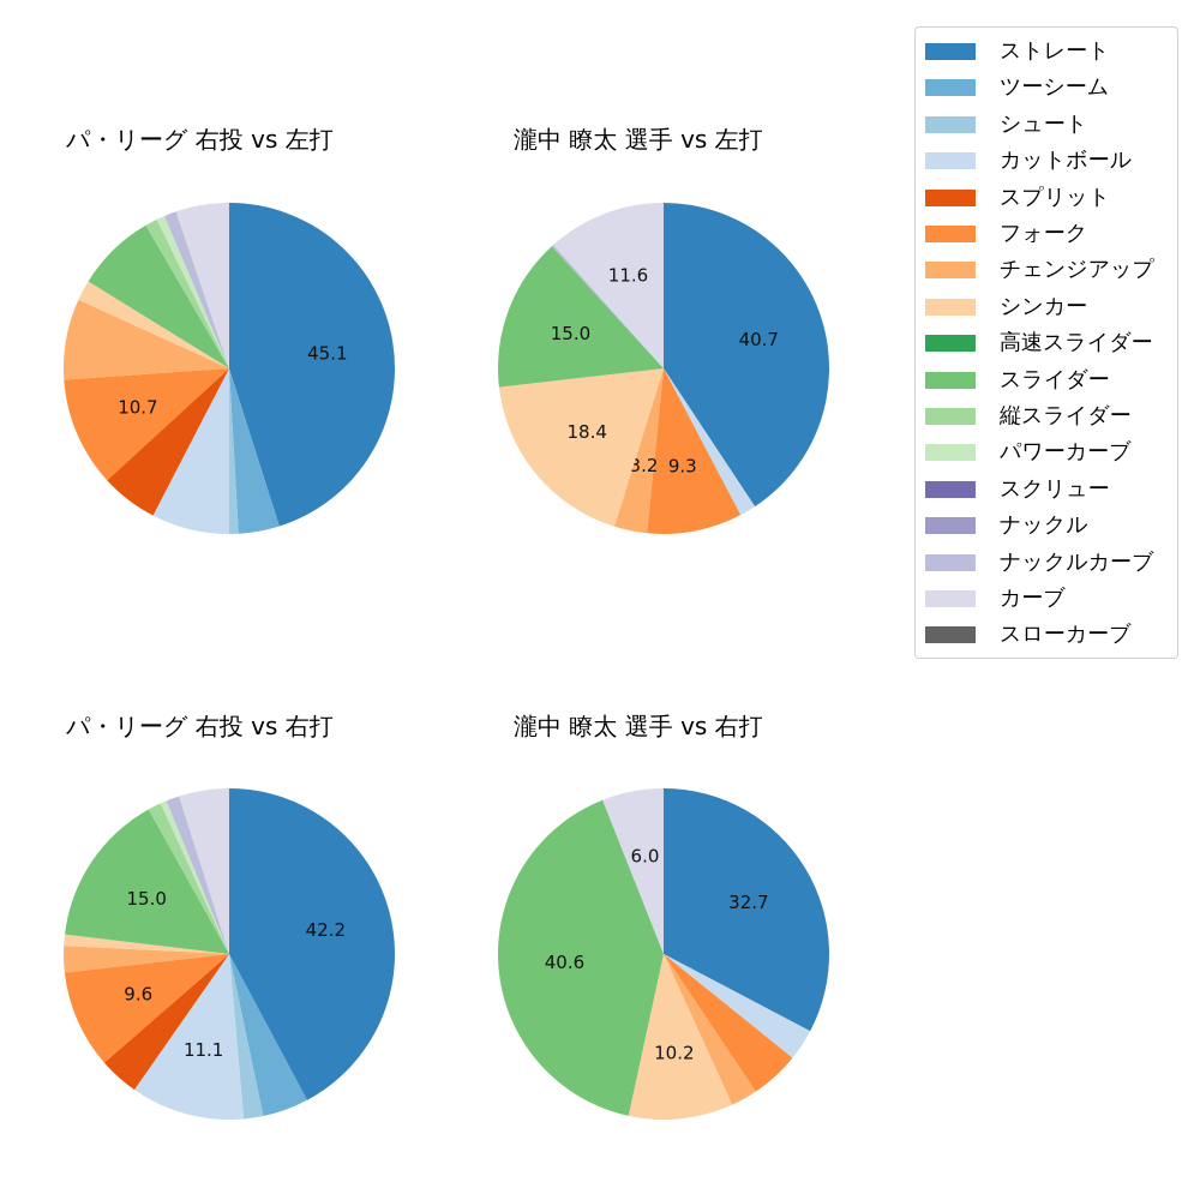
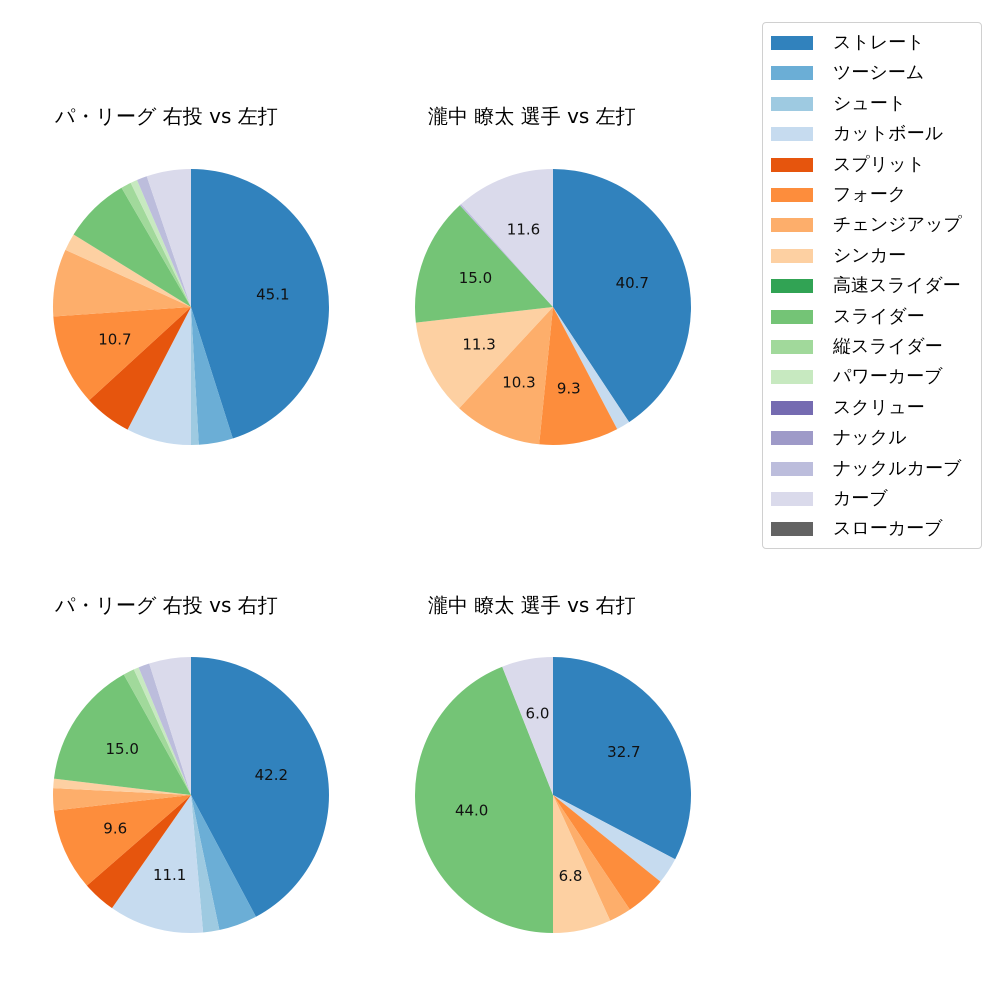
瀧中 瞭太 選手 vs 左打/チェンジアップ: 3.2 -> 10.3
瀧中 瞭太 選手 vs 左打/シンカー: 18.4 -> 11.3
瀧中 瞭太 選手 vs 右打/シンカー: 10.2 -> 6.8
瀧中 瞭太 選手 vs 右打/スライダー: 40.6 -> 44.0
